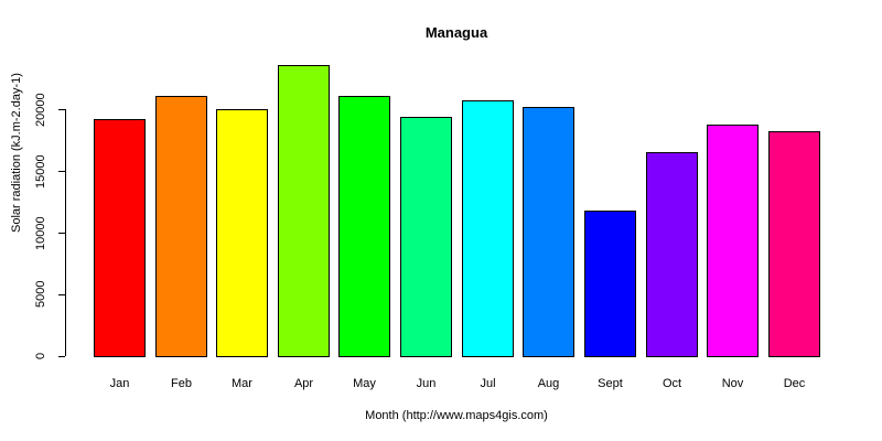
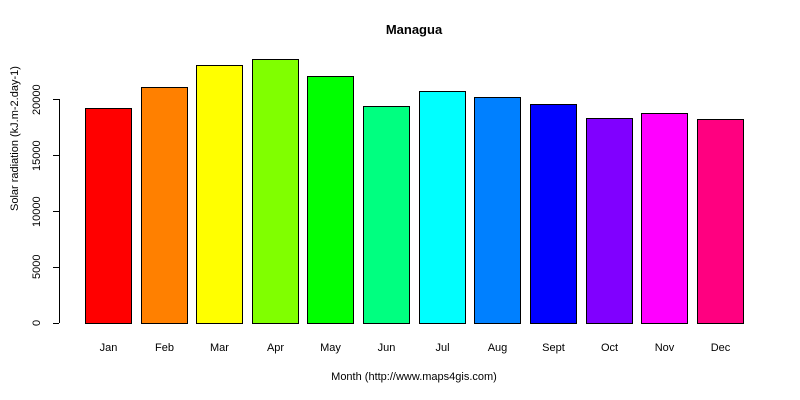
Mar: 20000 -> 23100
May: 21100 -> 22100
Sept: 11800 -> 19600
Oct: 16500 -> 18300
